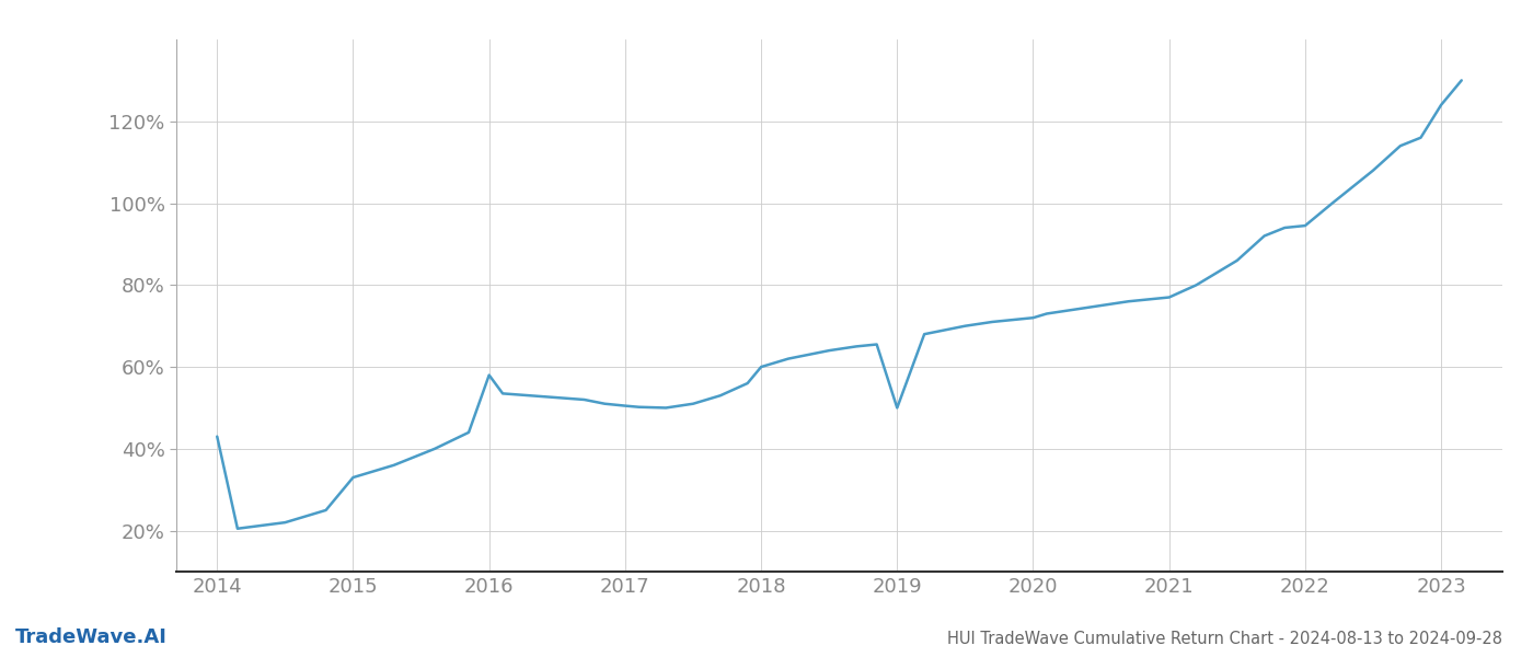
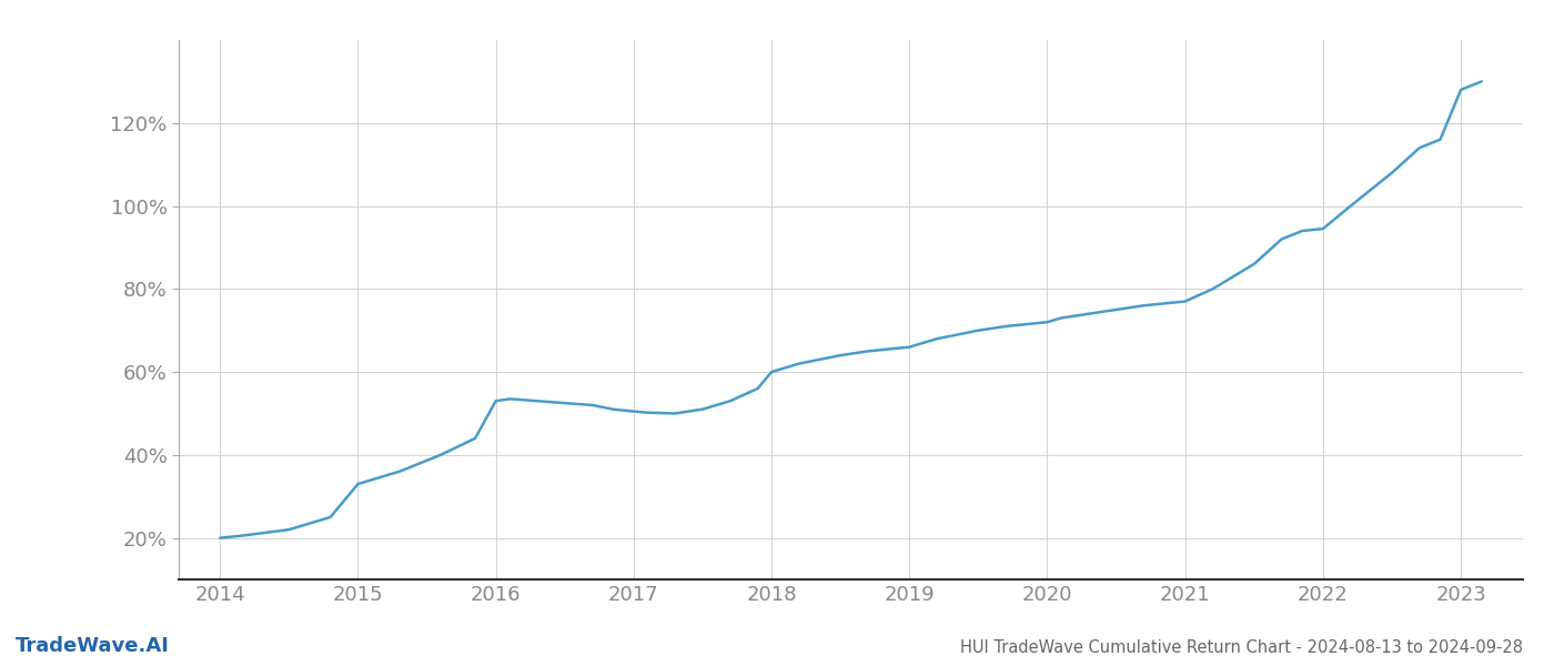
2014: 43.0% -> 20.0%
2016: 58.0% -> 53.0%
2019: 50.0% -> 66.0%
2023: 124.0% -> 128.0%
